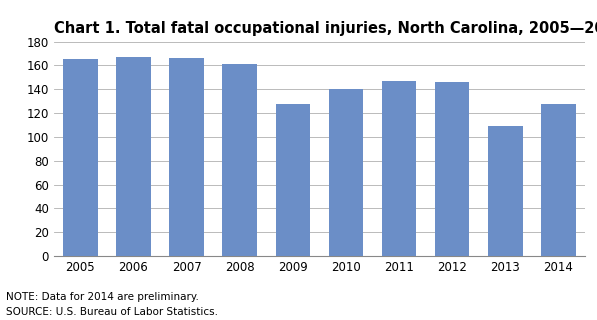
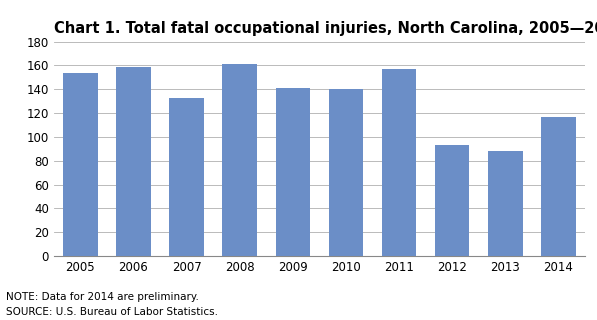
2005: 165 -> 154
2006: 167 -> 159
2007: 166 -> 133
2009: 128 -> 141
2011: 147 -> 157
2012: 146 -> 93
2013: 109 -> 88
2014: 128 -> 117
